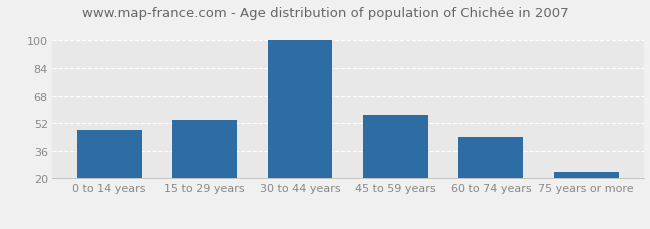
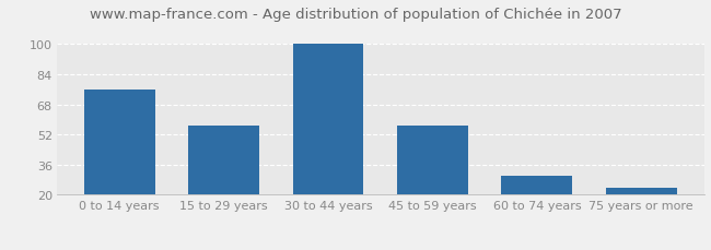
0 to 14 years: 48 -> 76
15 to 29 years: 54 -> 57
60 to 74 years: 44 -> 30
